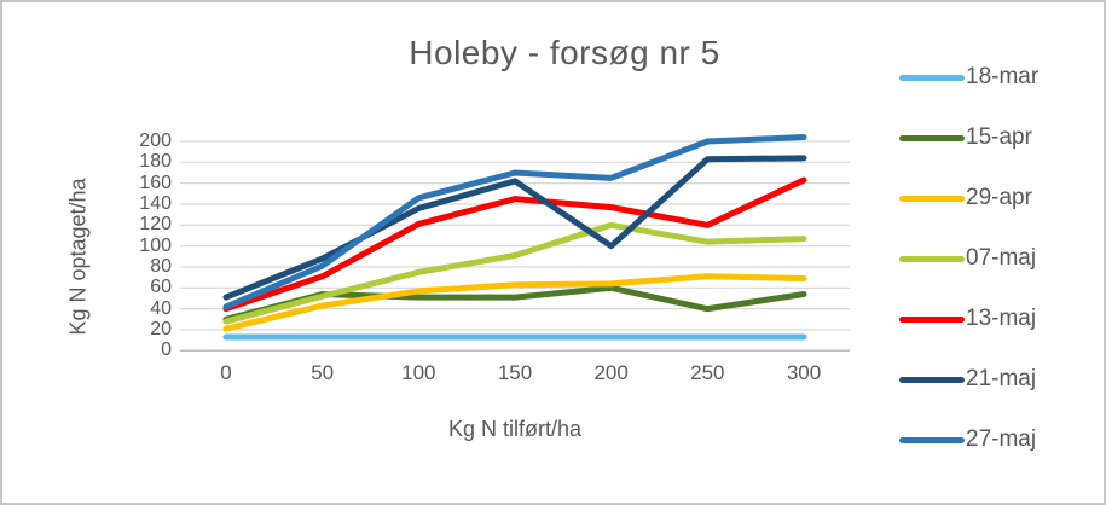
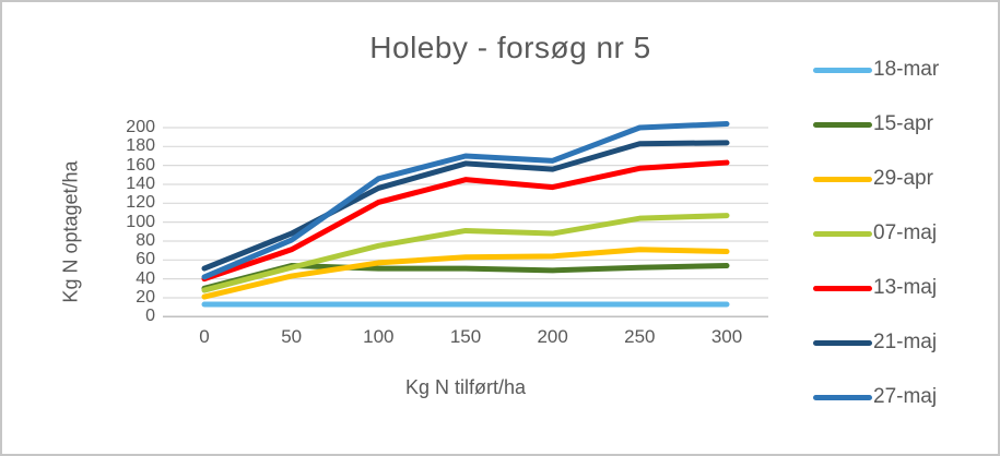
15-apr/200: 60 -> 50
07-maj/200: 120 -> 90
21-maj/200: 100 -> 160
15-apr/250: 40 -> 50
13-maj/250: 120 -> 160
